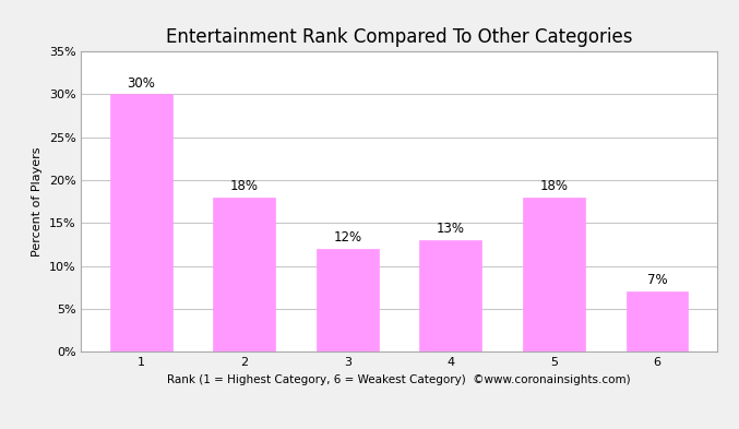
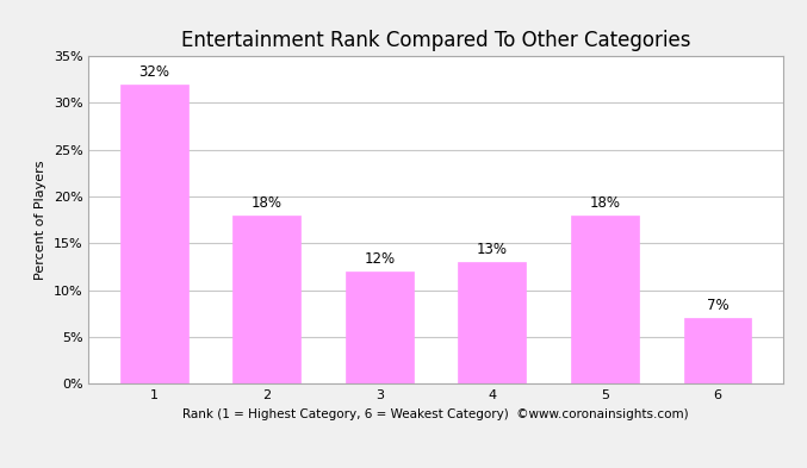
1: 30% -> 32%
